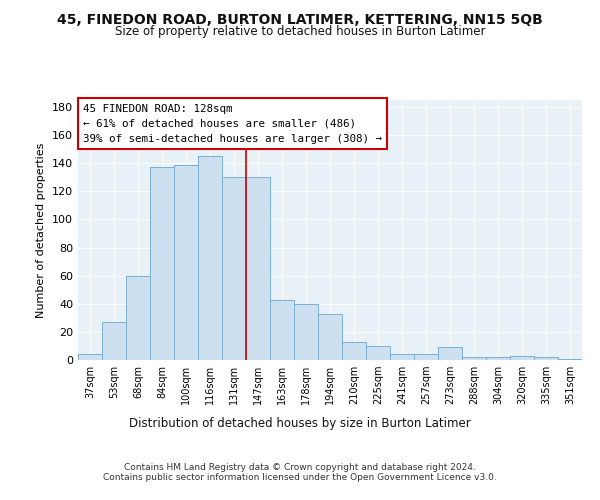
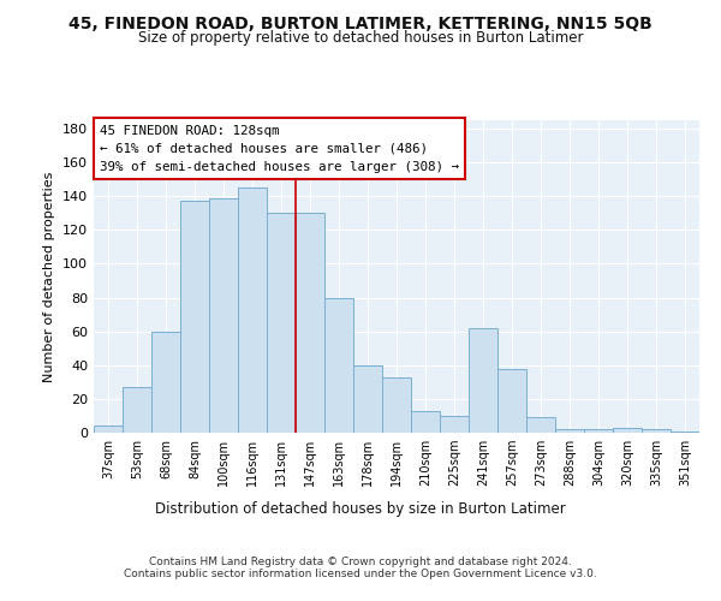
163sqm: 43 -> 80
241sqm: 4 -> 62
257sqm: 4 -> 38
